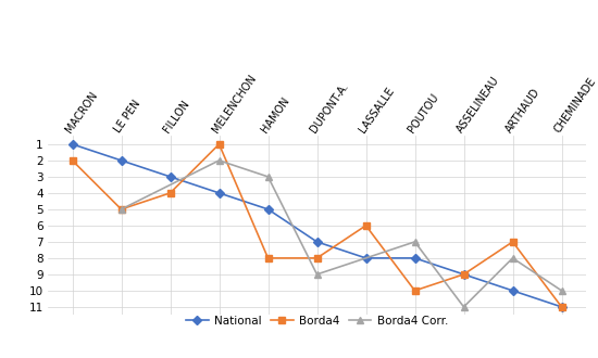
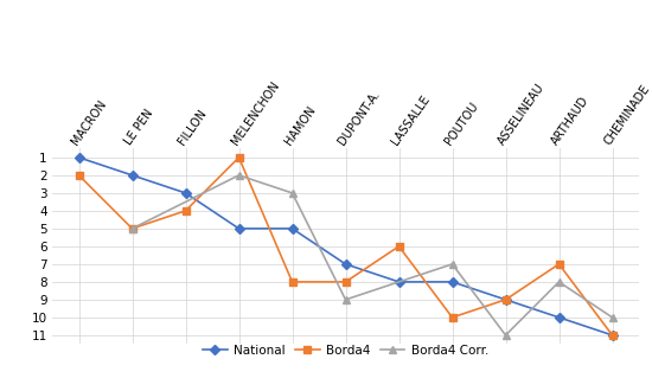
National/MELENCHON: 4 -> 5
